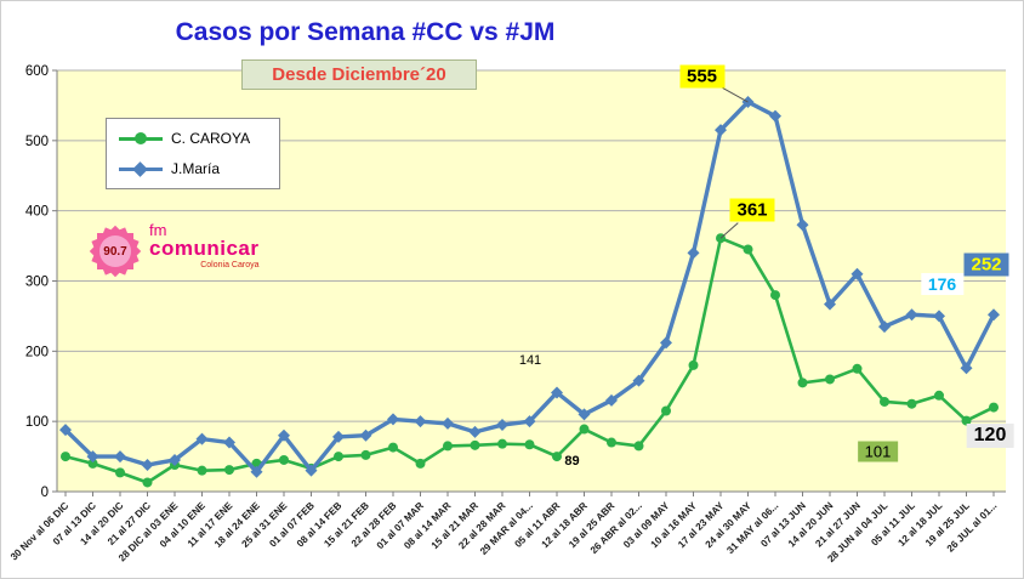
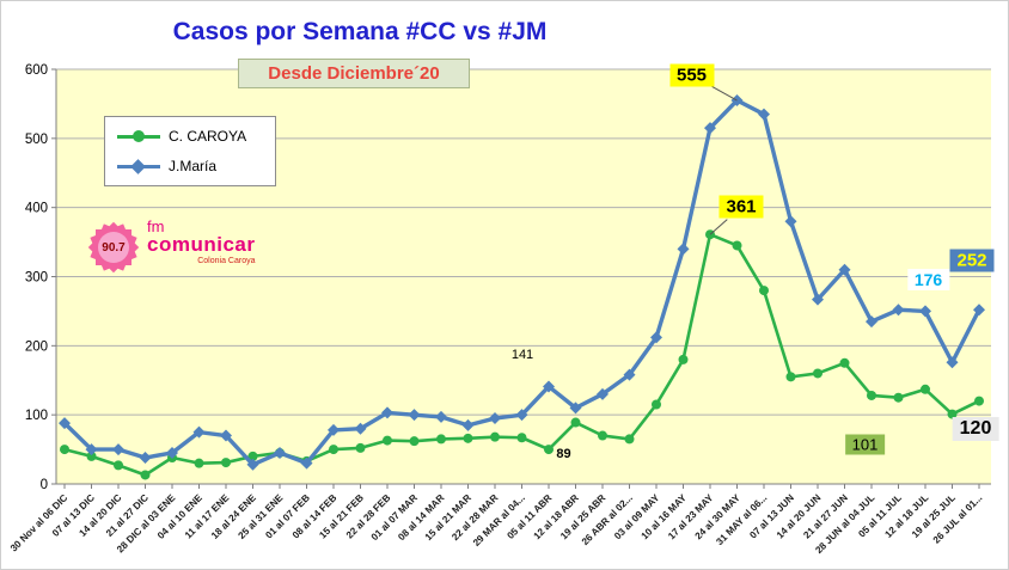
J.María/25 al 31 ENE: 80 -> 40
C. CAROYA/01 al 07 MAR: 40 -> 60
